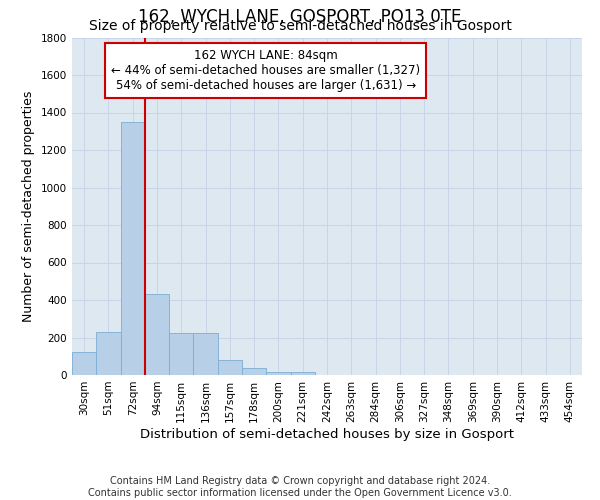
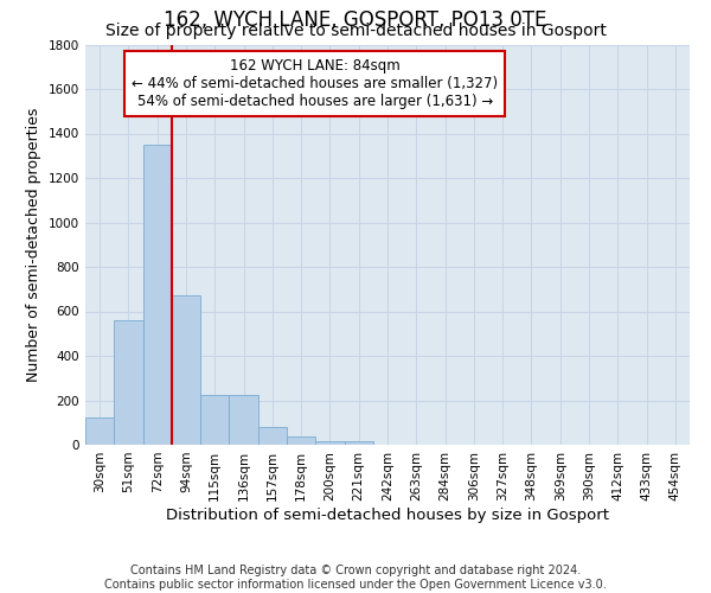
51sqm: 230 -> 560
94sqm: 430 -> 670
